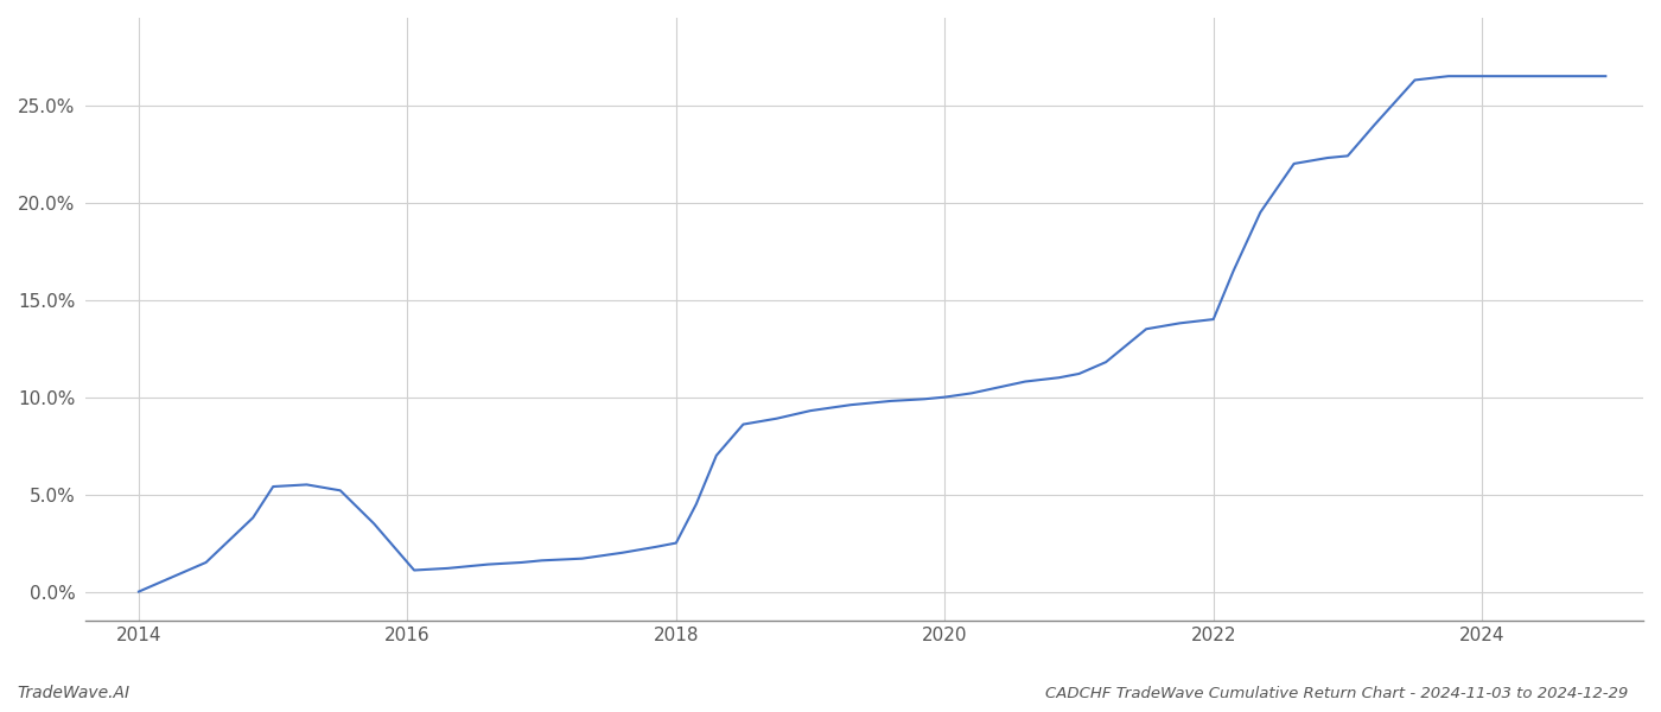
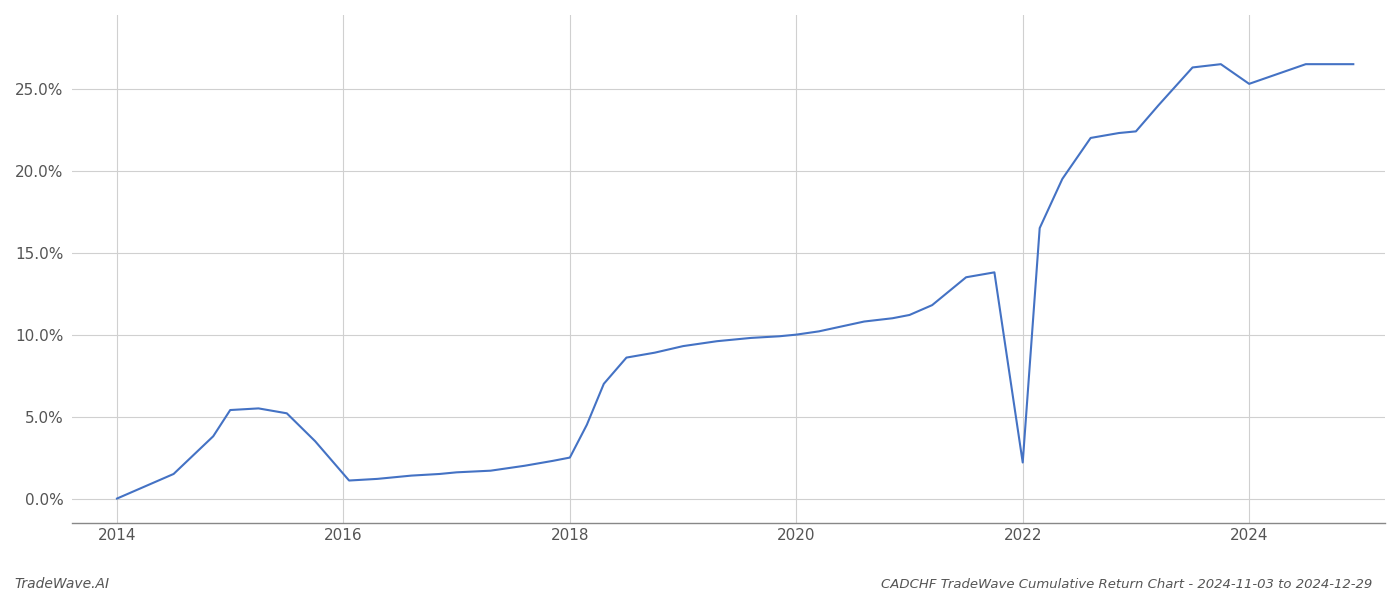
2022: 14.0% -> 2.2%
2024: 26.5% -> 25.3%
